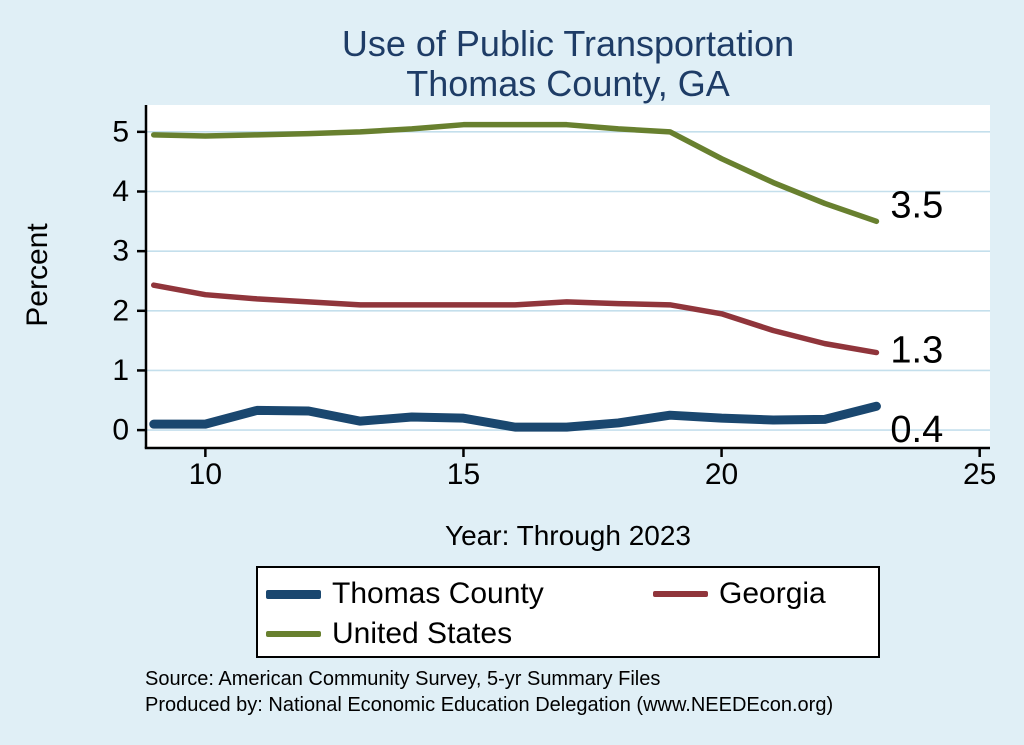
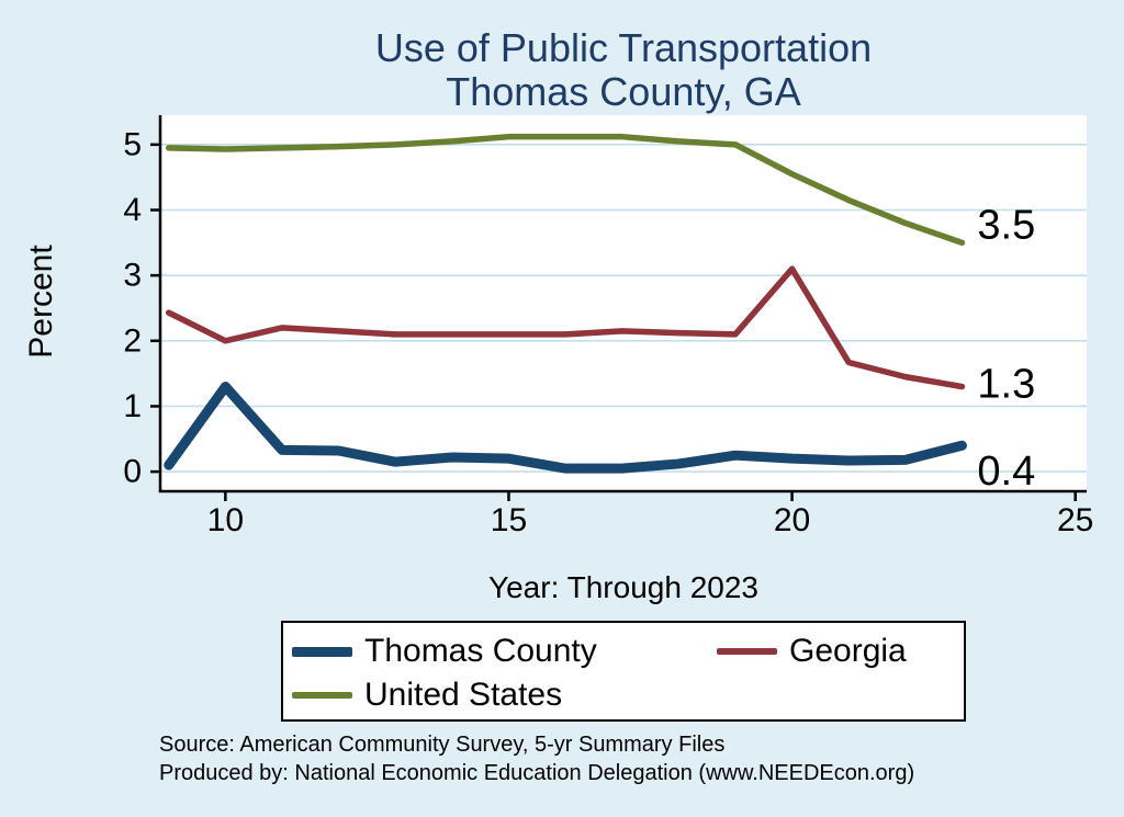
Thomas County/10: 0.1 -> 1.3
Georgia/10: 2.3 -> 2.0
Georgia/20: 1.9 -> 3.1
